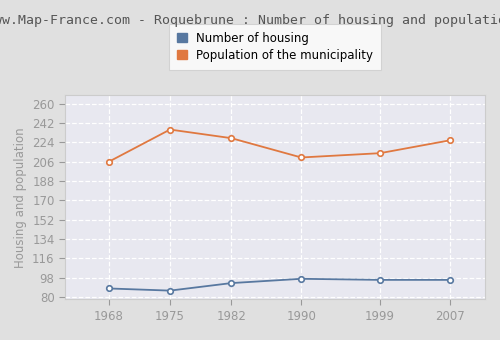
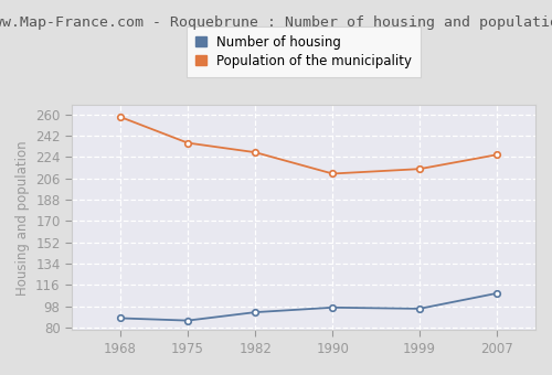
Population of the municipality/1968: 206 -> 258
Number of housing/2007: 96 -> 109
